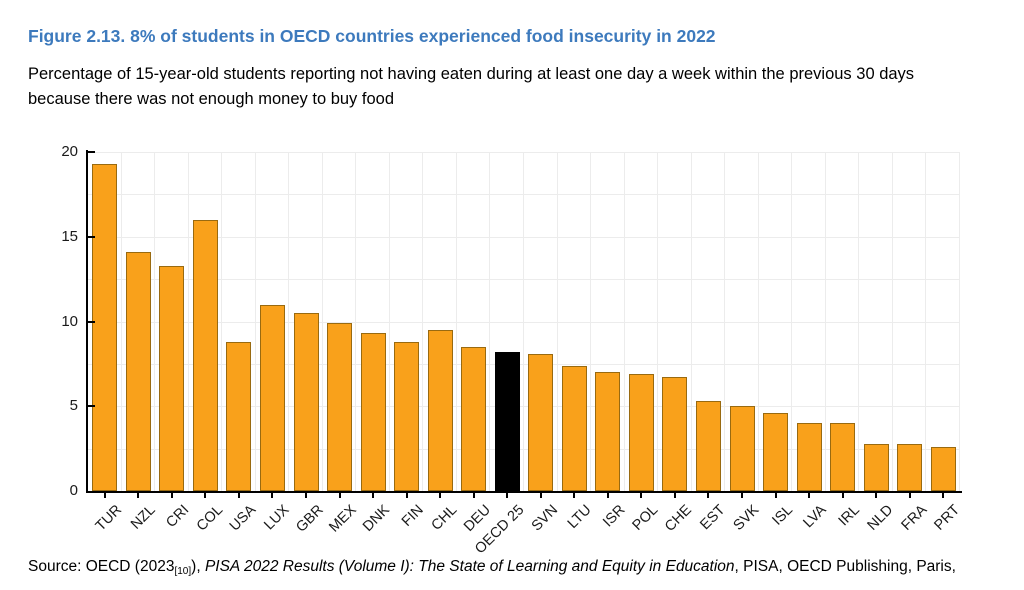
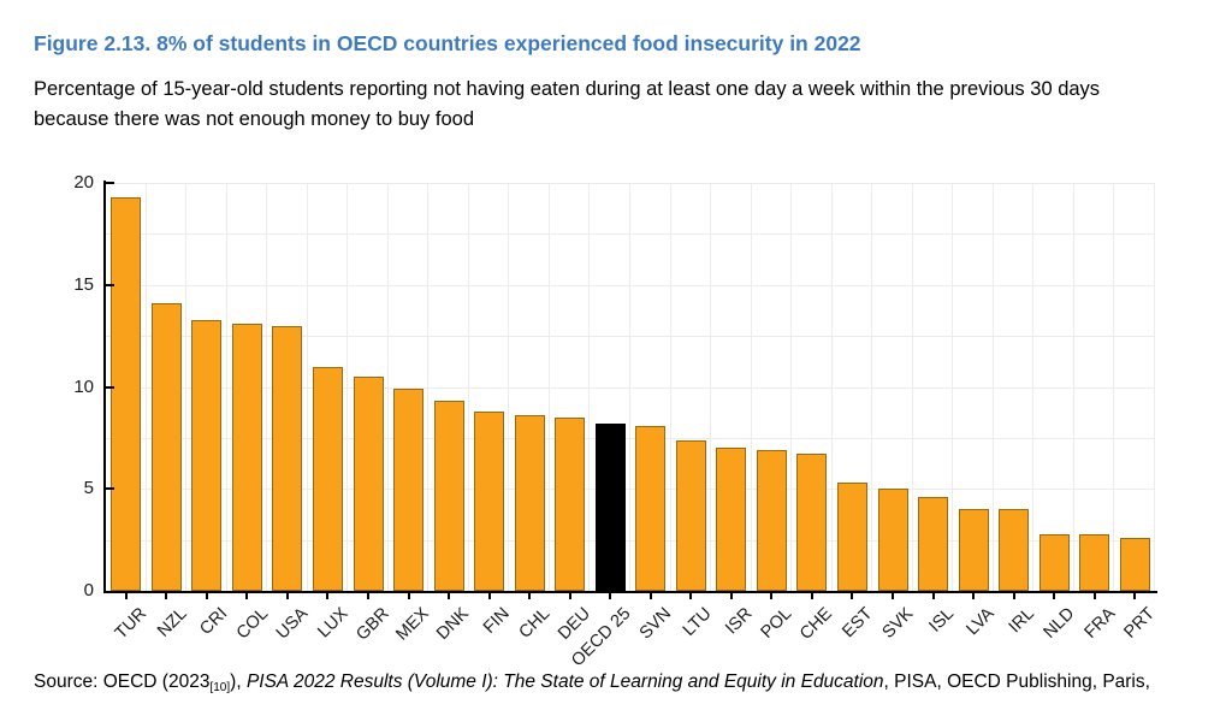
COL: 16.0 -> 13.1
USA: 8.8 -> 13.0
CHL: 9.5 -> 8.6
